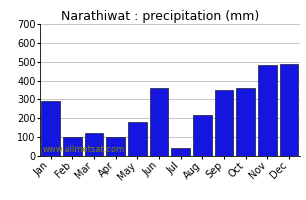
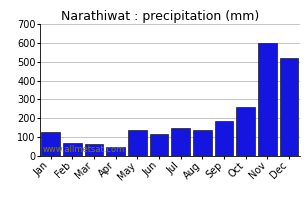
Jan: 290 -> 120
Feb: 100 -> 70
Mar: 120 -> 60
Apr: 100 -> 50
May: 180 -> 140
Jun: 360 -> 120
Jul: 40 -> 150
Aug: 220 -> 140
Sep: 350 -> 180
Oct: 360 -> 260
Nov: 480 -> 600
Dec: 490 -> 520
